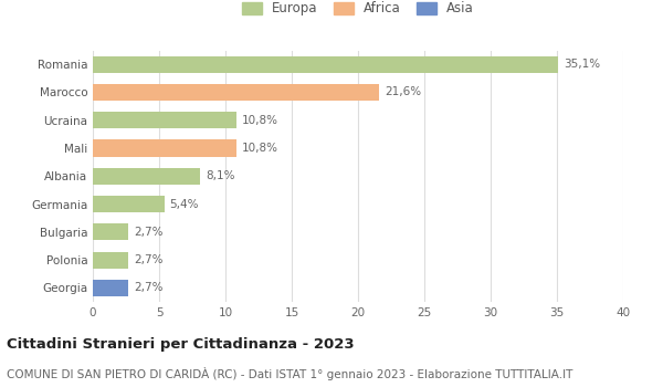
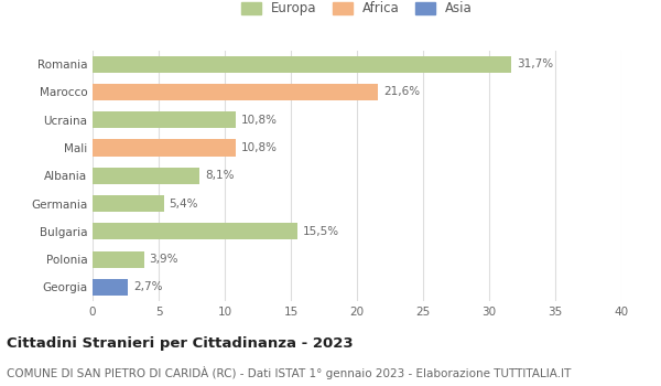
Romania: 35,1% -> 31,7%
Bulgaria: 2,7% -> 15,5%
Polonia: 2,7% -> 3,9%
